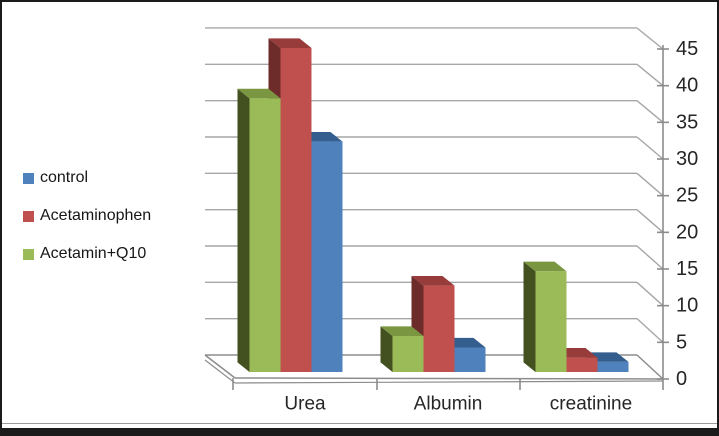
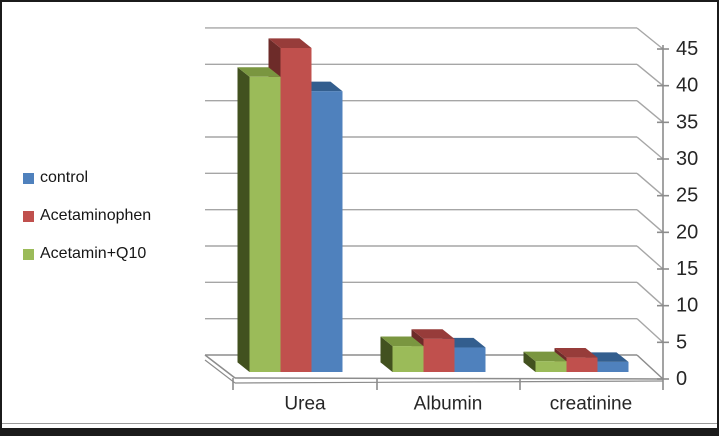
control/Urea: 32 -> 39
Acetamin+Q10/Urea: 38 -> 41
Acetaminophen/Albumin: 12 -> 5
Acetamin+Q10/Albumin: 5 -> 4
Acetamin+Q10/creatinine: 14 -> 2
